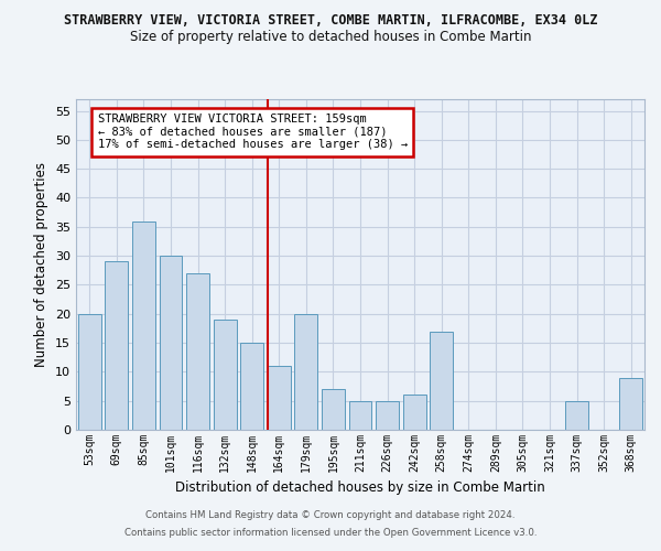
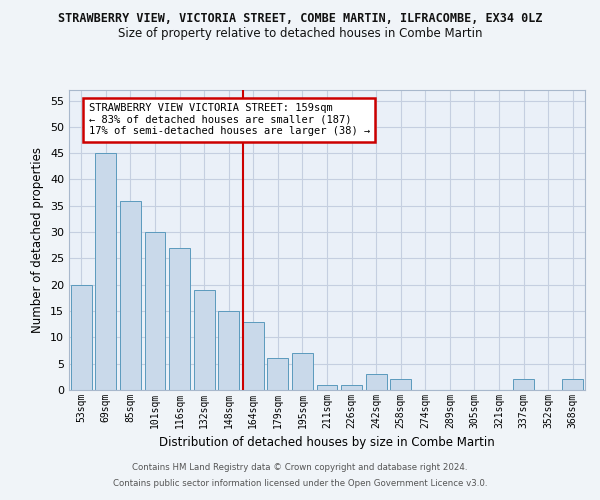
69sqm: 29 -> 45
164sqm: 11 -> 13
179sqm: 20 -> 6
211sqm: 5 -> 1
226sqm: 5 -> 1
242sqm: 6 -> 3
258sqm: 17 -> 2
337sqm: 5 -> 2
368sqm: 9 -> 2
